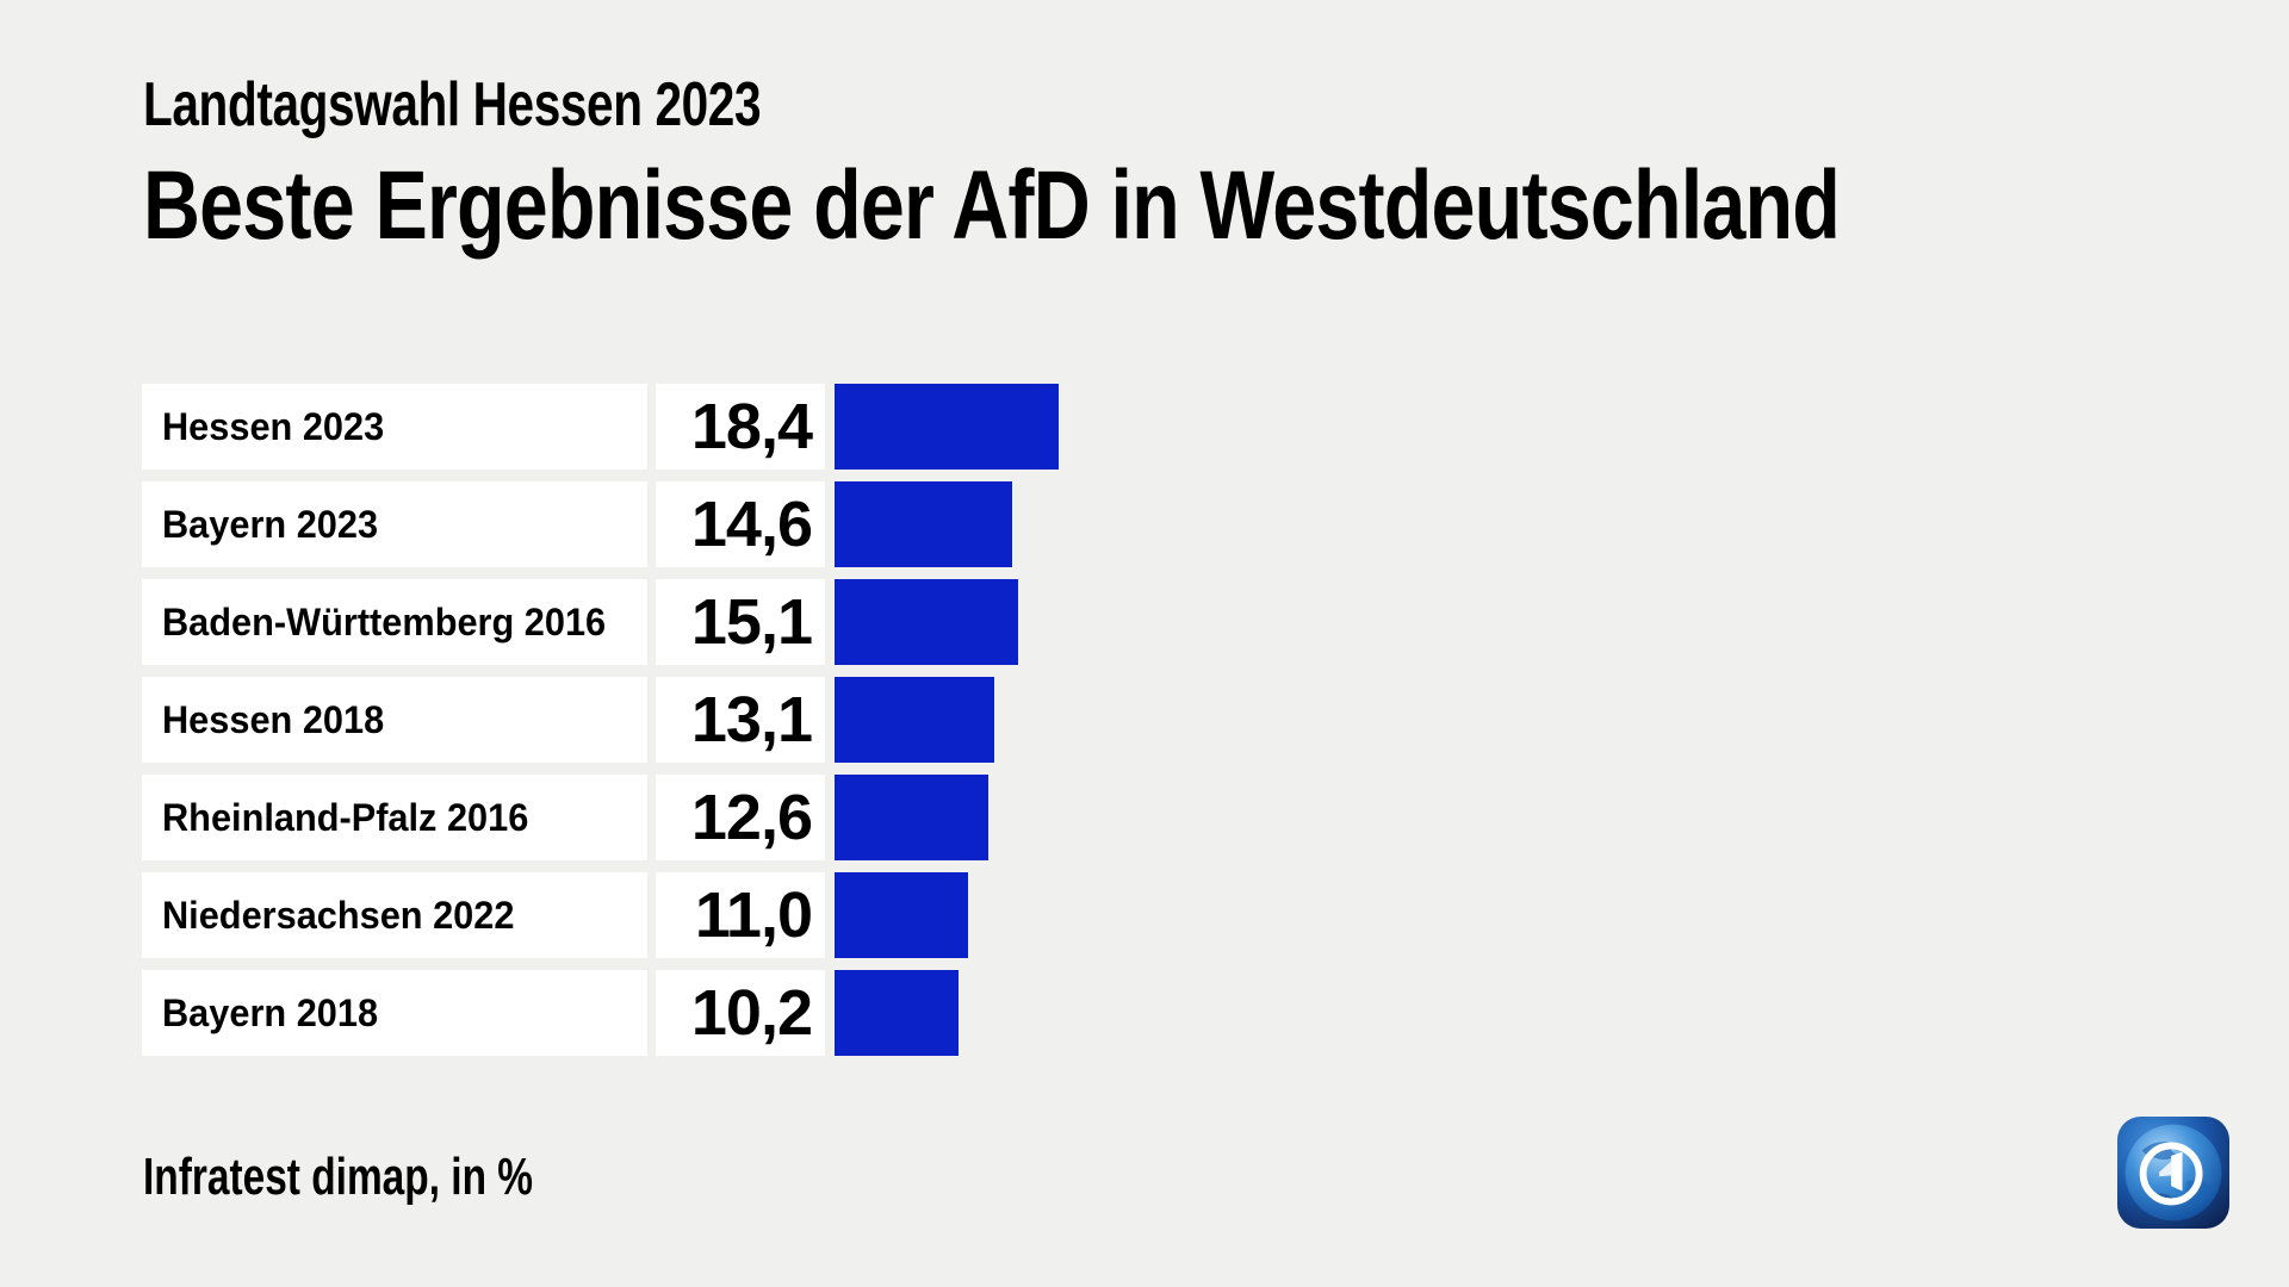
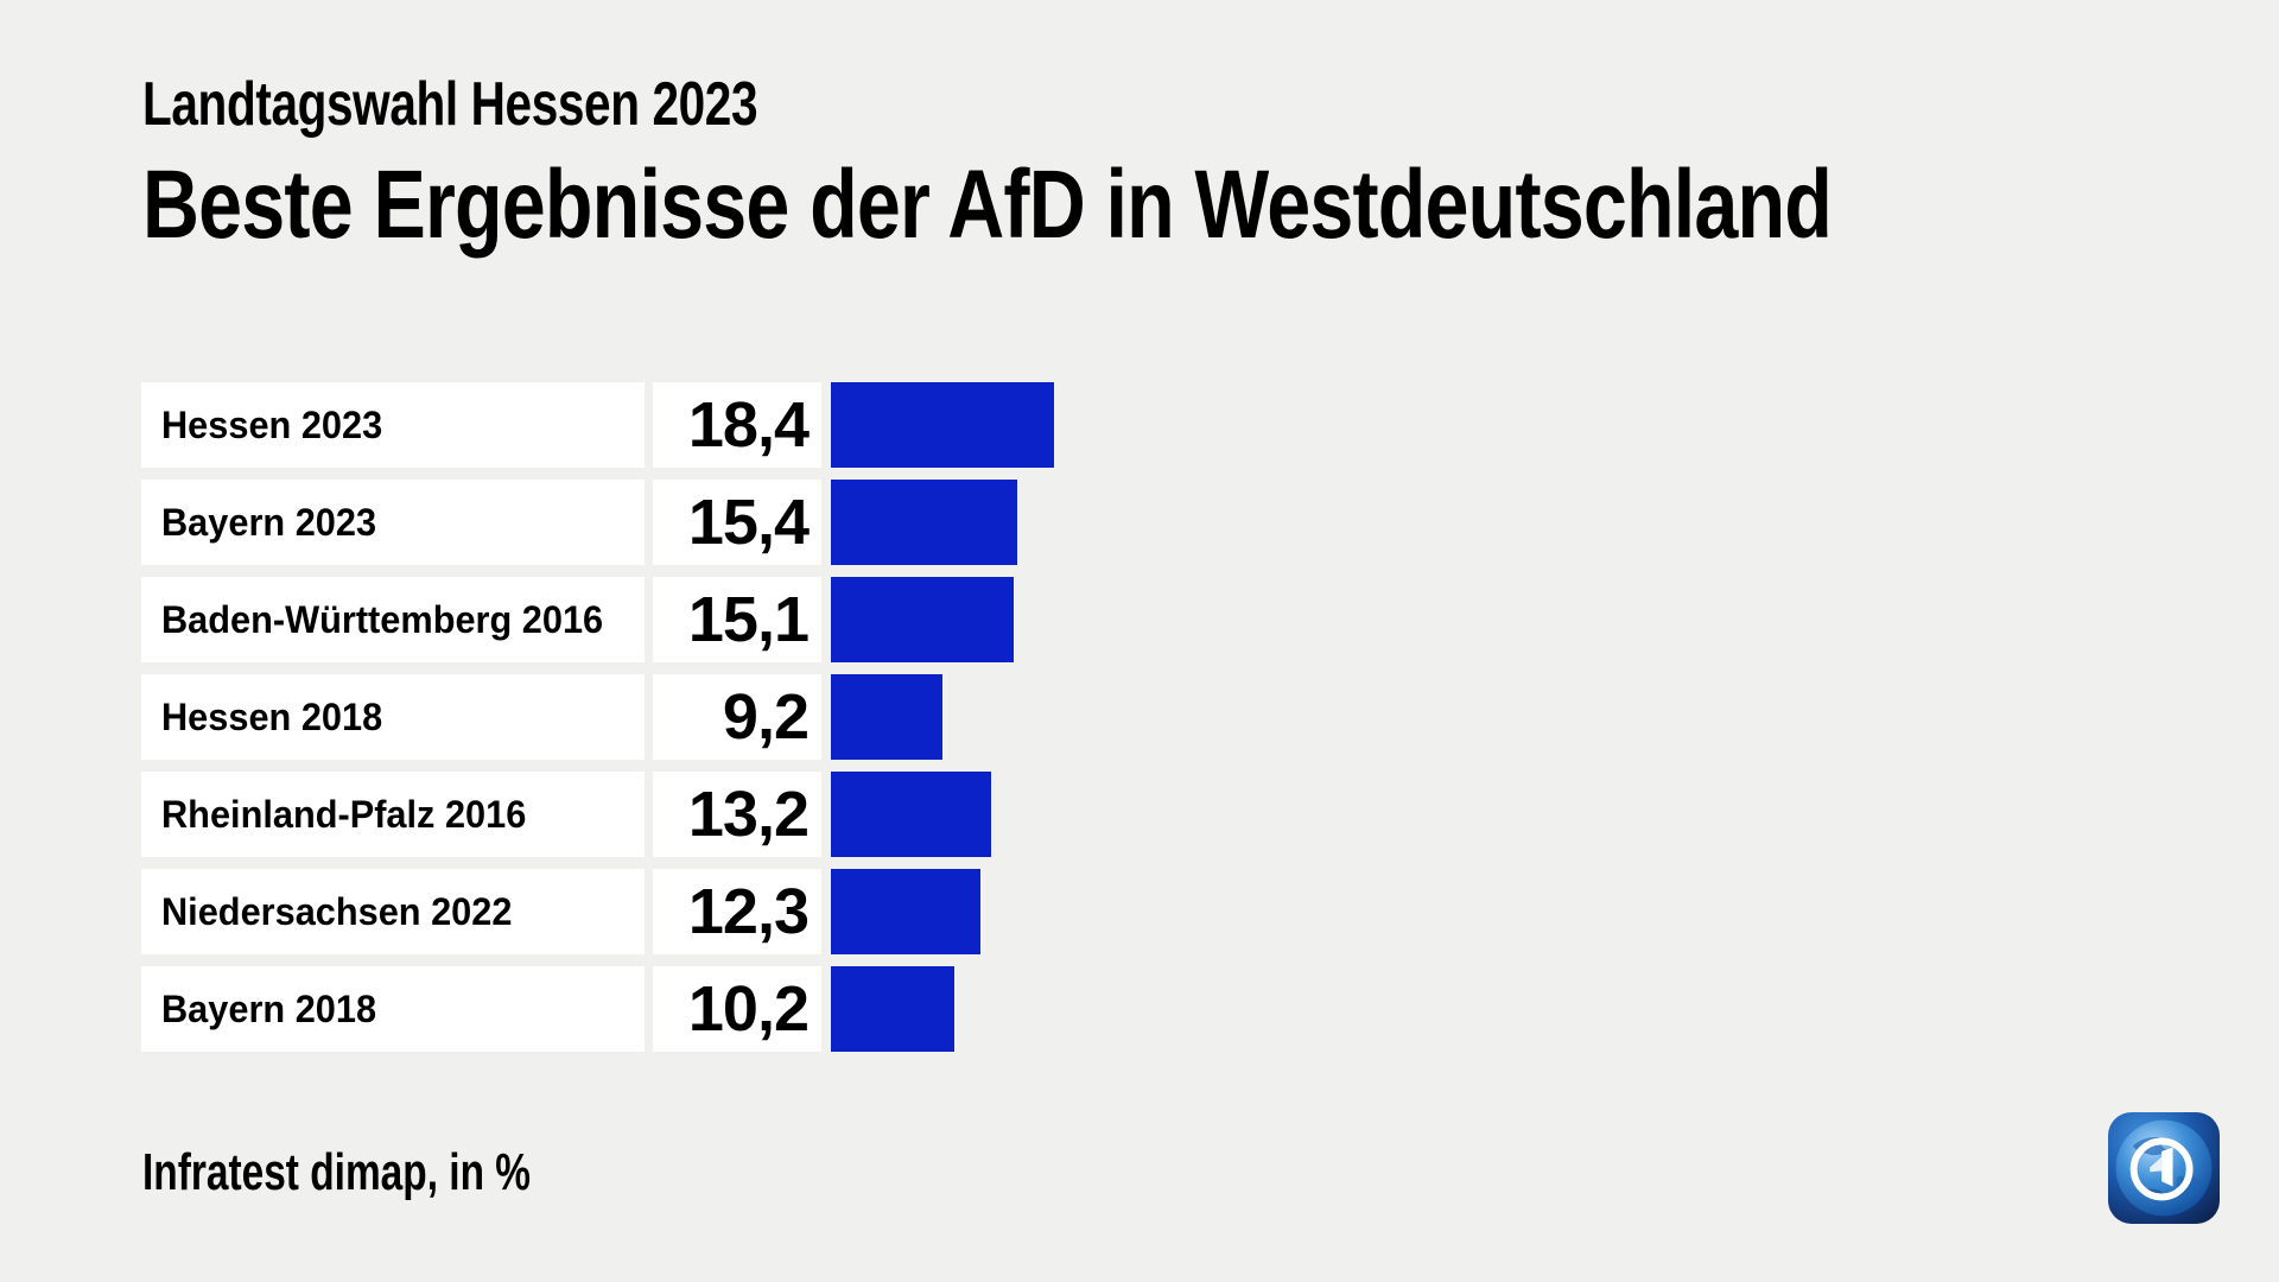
Bayern 2023: 14,6 -> 15,4
Hessen 2018: 13,1 -> 9,2
Rheinland-Pfalz 2016: 12,6 -> 13,2
Niedersachsen 2022: 11,0 -> 12,3
